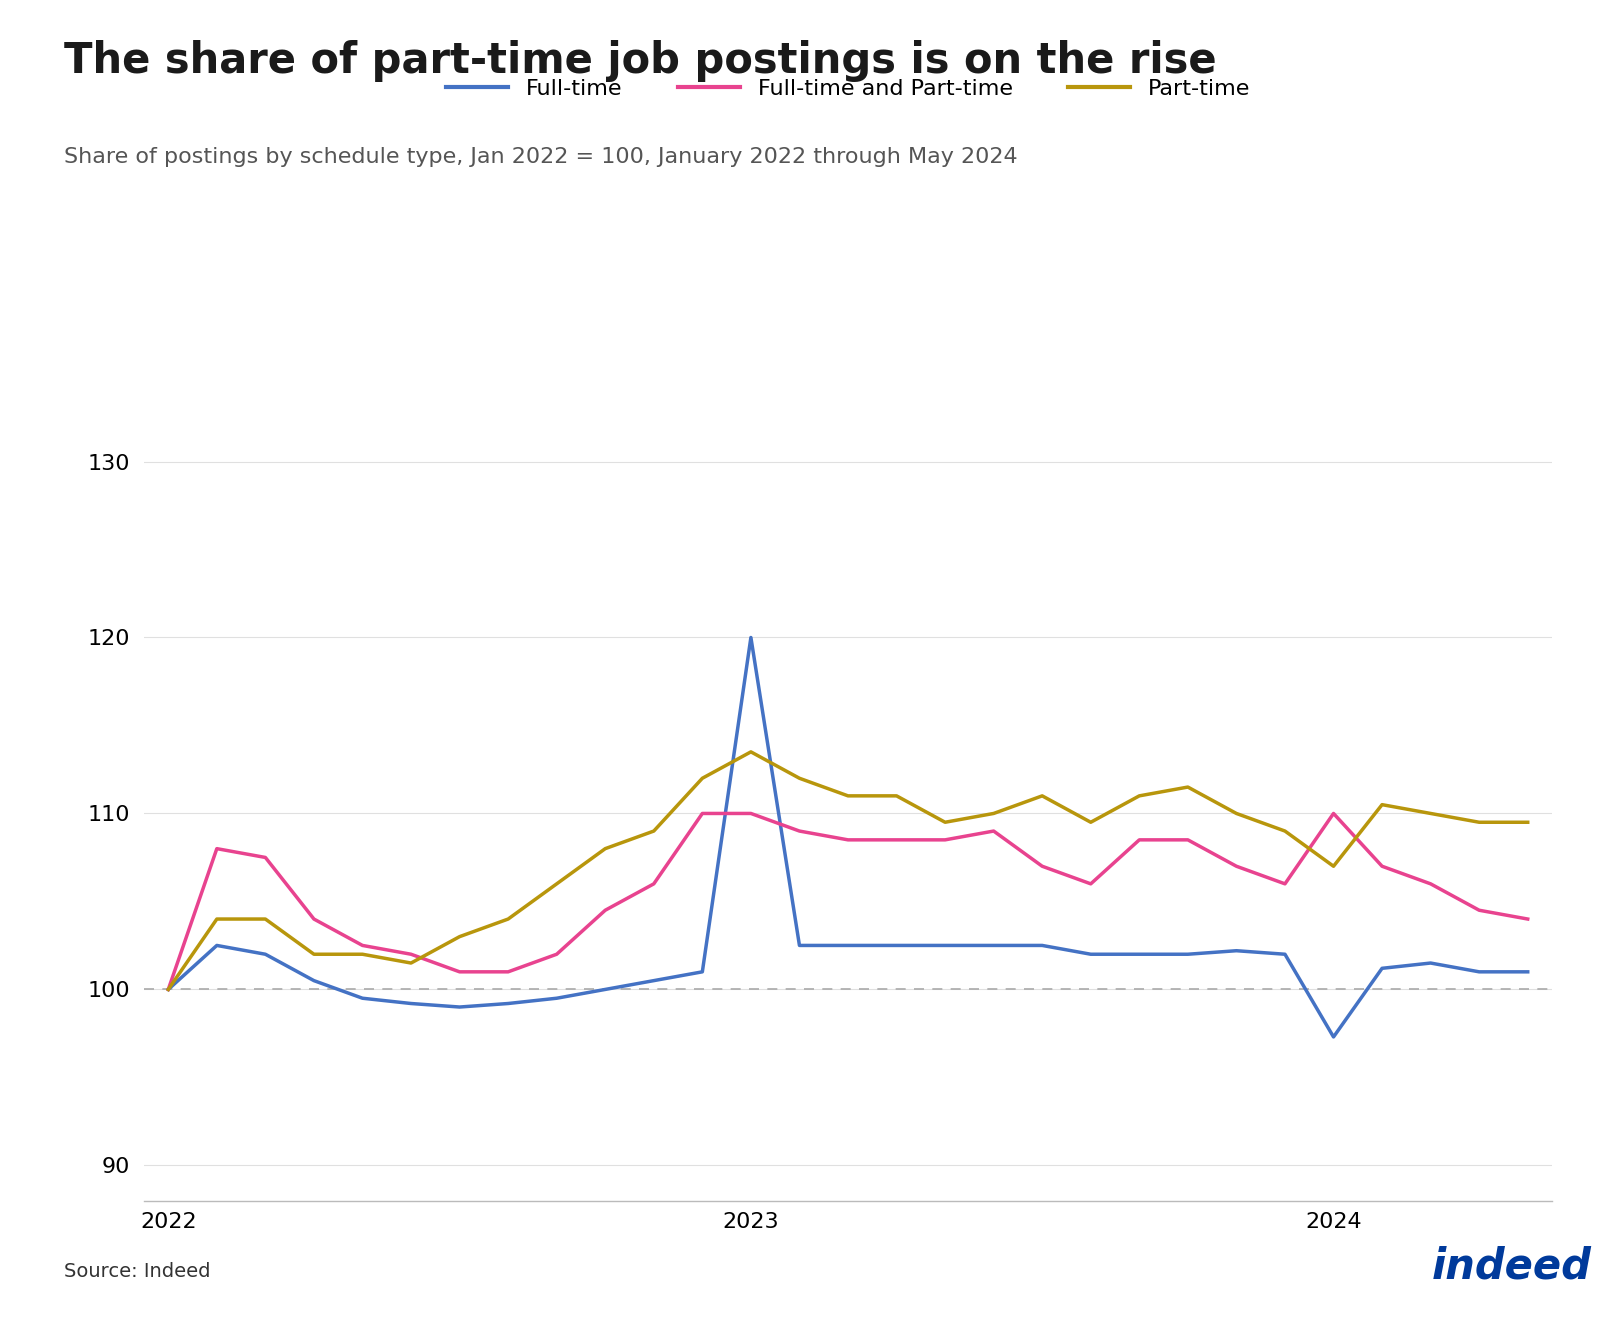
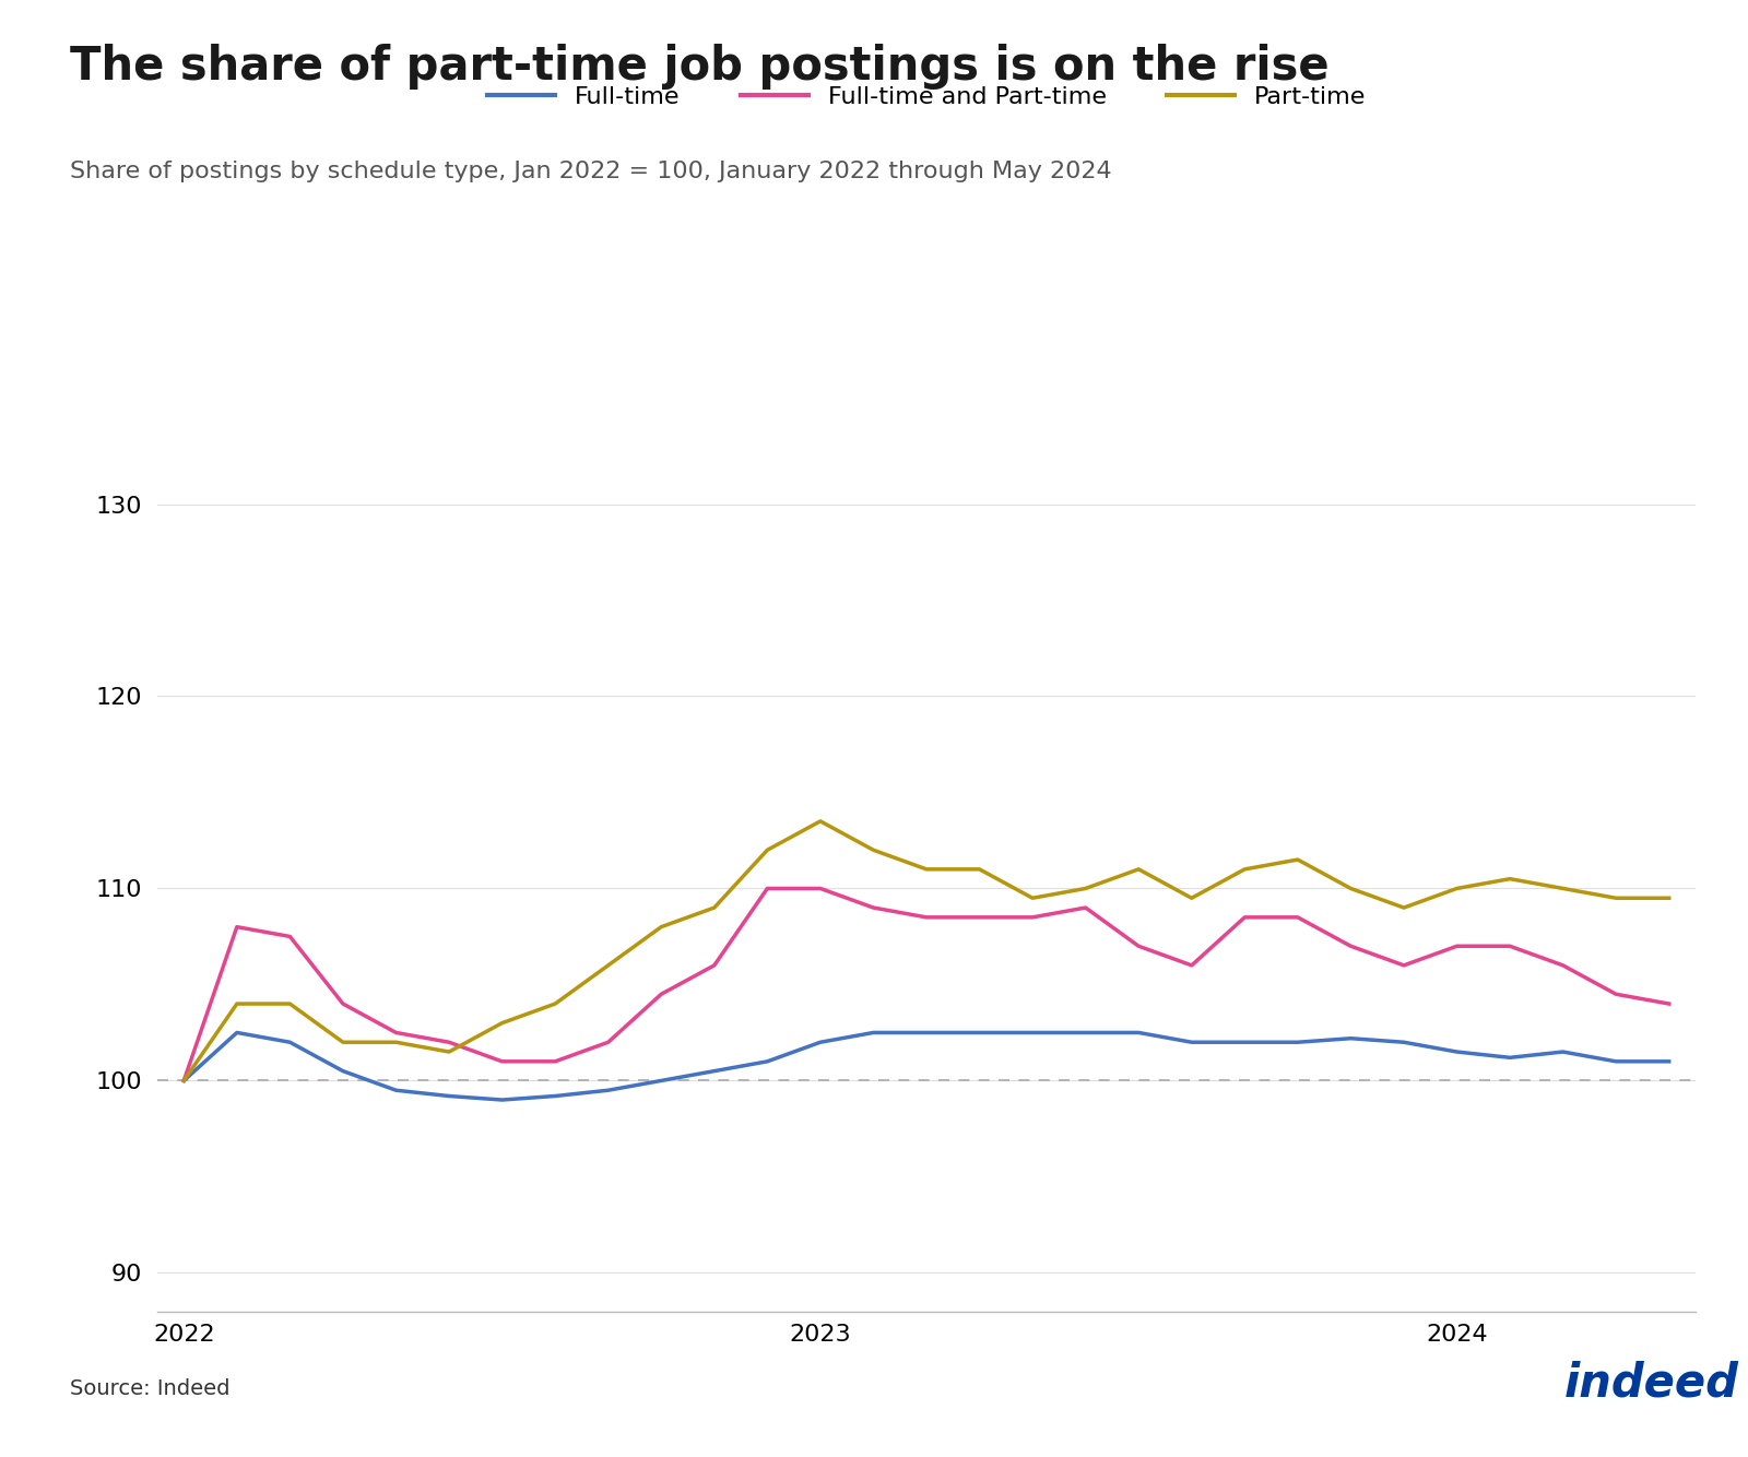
Full-time/2023: 120.0 -> 102.0
Full-time/2024: 97.3 -> 101.5
Full-time and Part-time/2024: 110.0 -> 107.0
Part-time/2024: 107.0 -> 110.0
